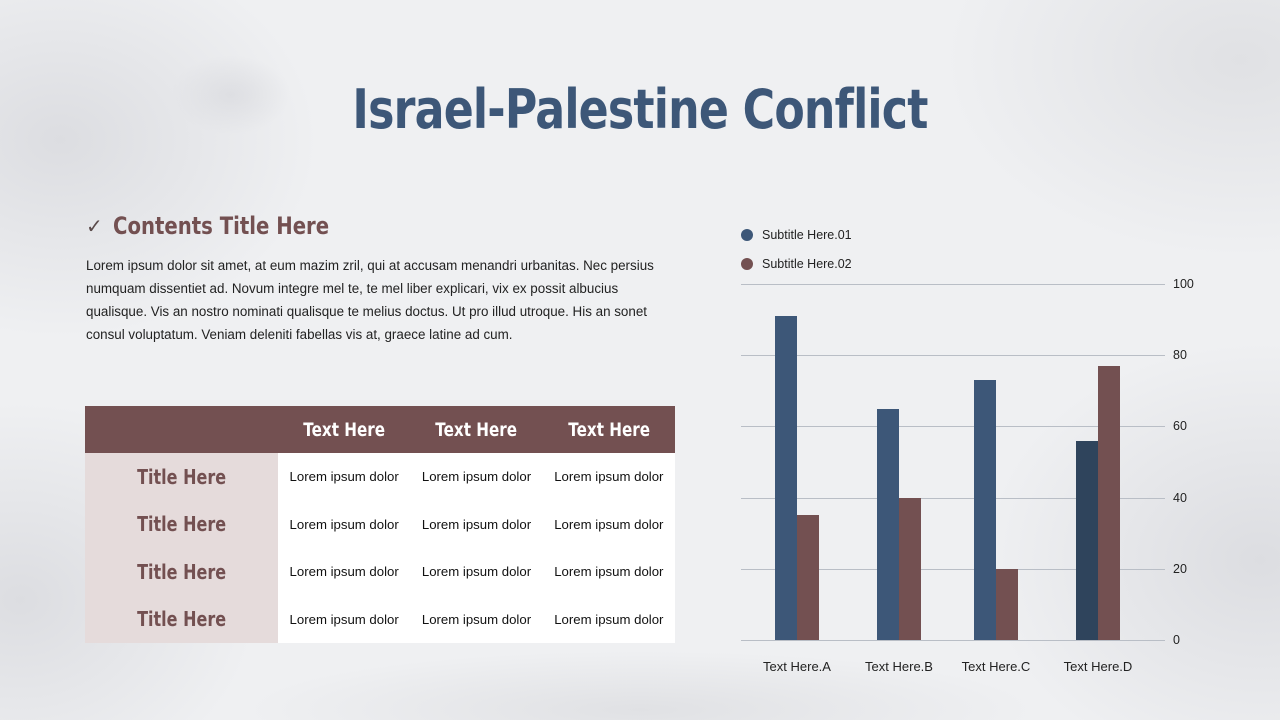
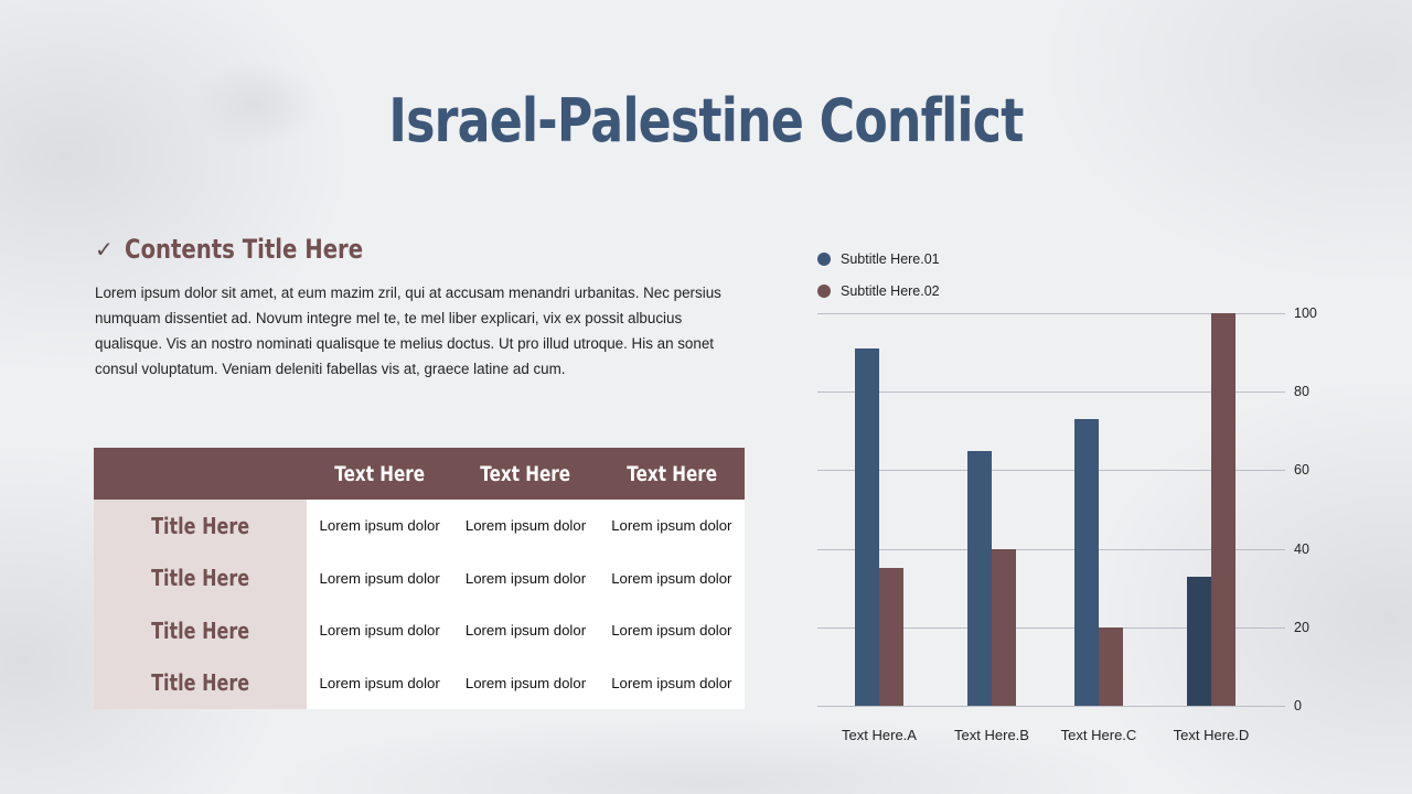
Subtitle Here.01/Text Here.D: 56 -> 33
Subtitle Here.02/Text Here.D: 77 -> 100
